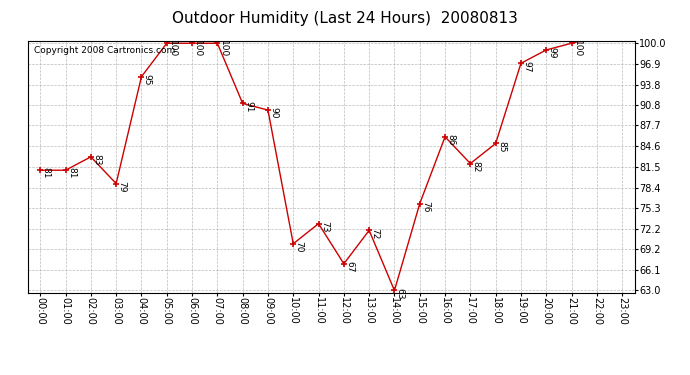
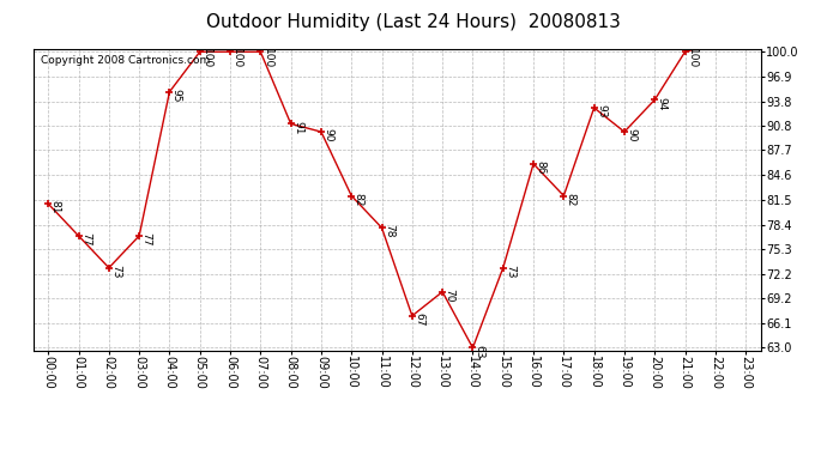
01:00: 81 -> 77
02:00: 83 -> 73
03:00: 79 -> 77
10:00: 70 -> 82
11:00: 73 -> 78
13:00: 72 -> 70
15:00: 76 -> 73
18:00: 85 -> 93
19:00: 97 -> 90
20:00: 99 -> 94
